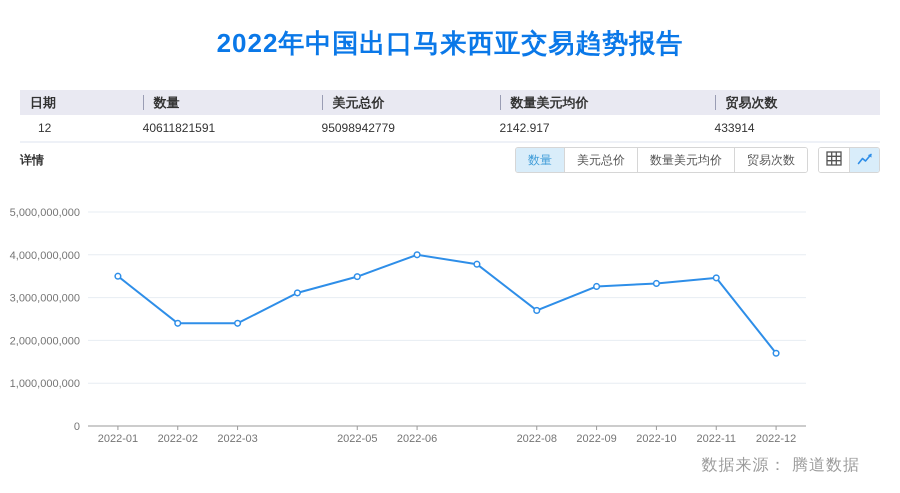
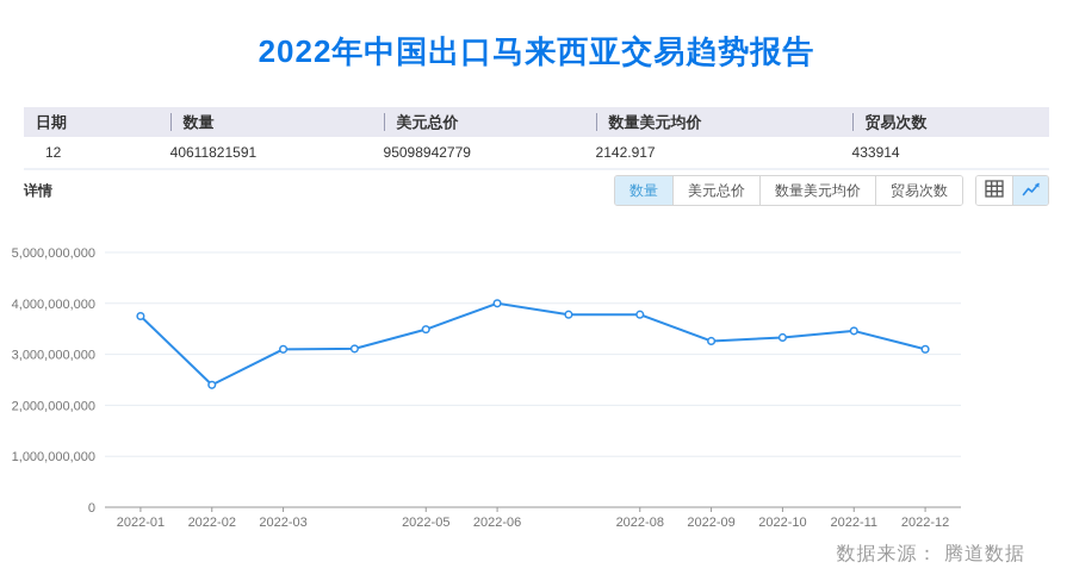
2022-01: 3500000000 -> 3800000000
2022-03: 2400000000 -> 3100000000
2022-08: 2700000000 -> 3800000000
2022-12: 1700000000 -> 3100000000
